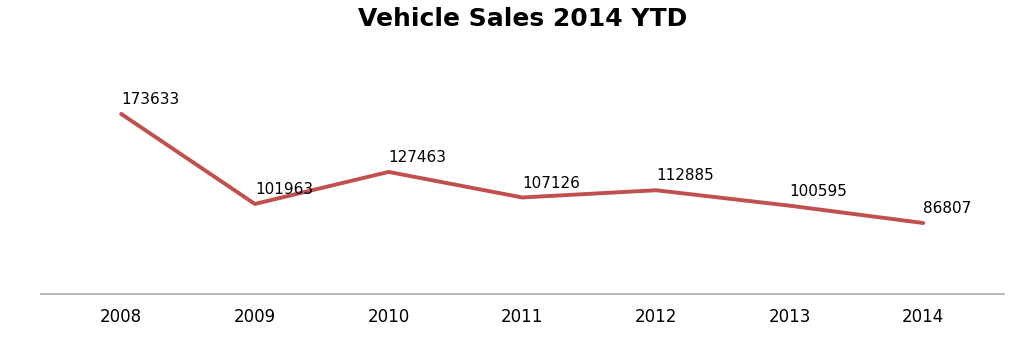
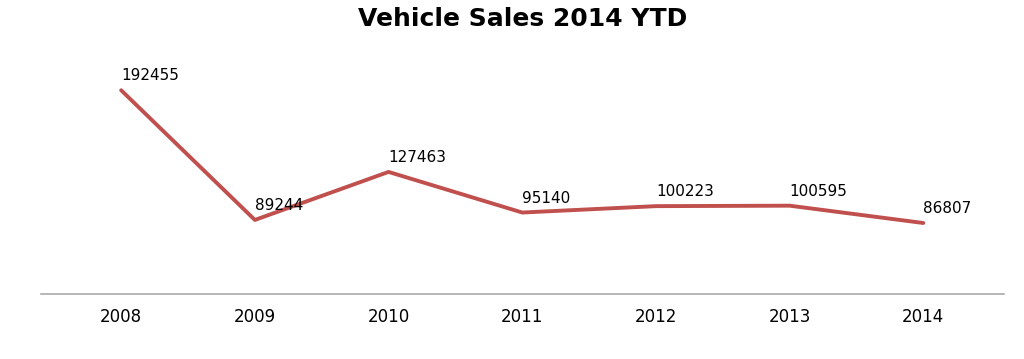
2008: 173633 -> 192455
2009: 101963 -> 89244
2011: 107126 -> 95140
2012: 112885 -> 100223
